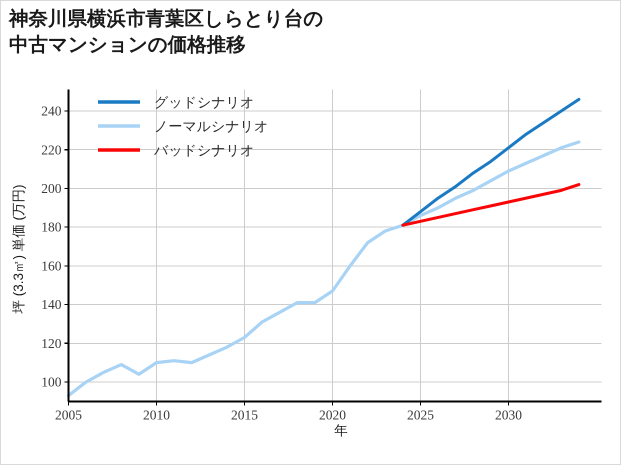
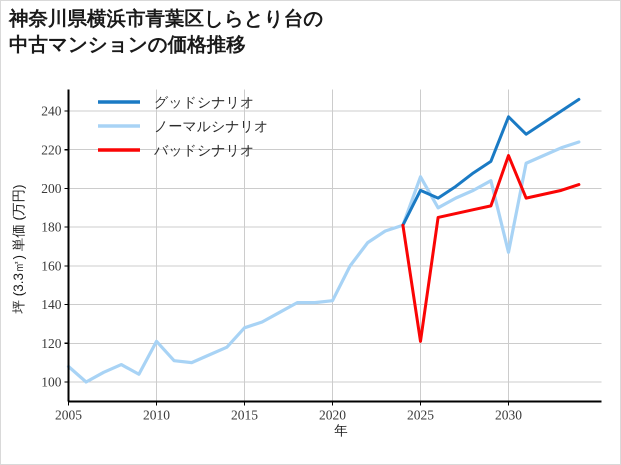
ノーマルシナリオ/2005: 93 -> 108
ノーマルシナリオ/2010: 110 -> 121
ノーマルシナリオ/2015: 123 -> 128
ノーマルシナリオ/2020: 147 -> 142
ノーマルシナリオ/2025: 186 -> 206
グッドシナリオ/2025: 188 -> 199
バッドシナリオ/2025: 183 -> 121
ノーマルシナリオ/2030: 209 -> 167
グッドシナリオ/2030: 221 -> 237
バッドシナリオ/2030: 193 -> 217
